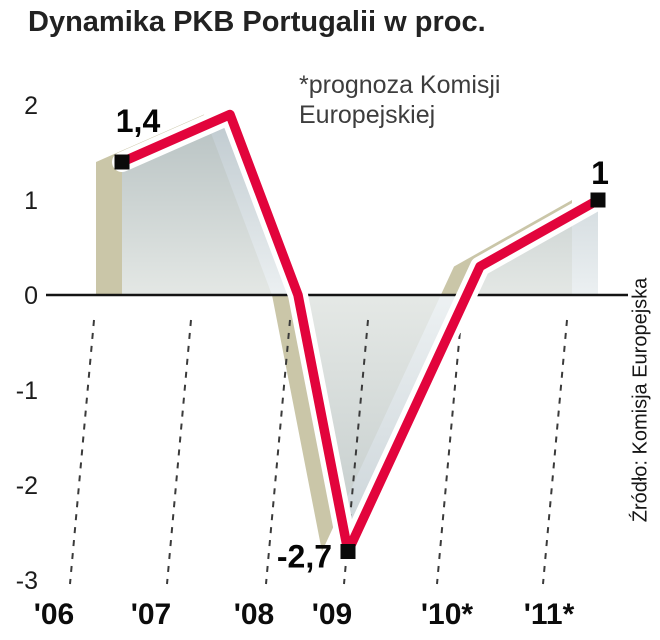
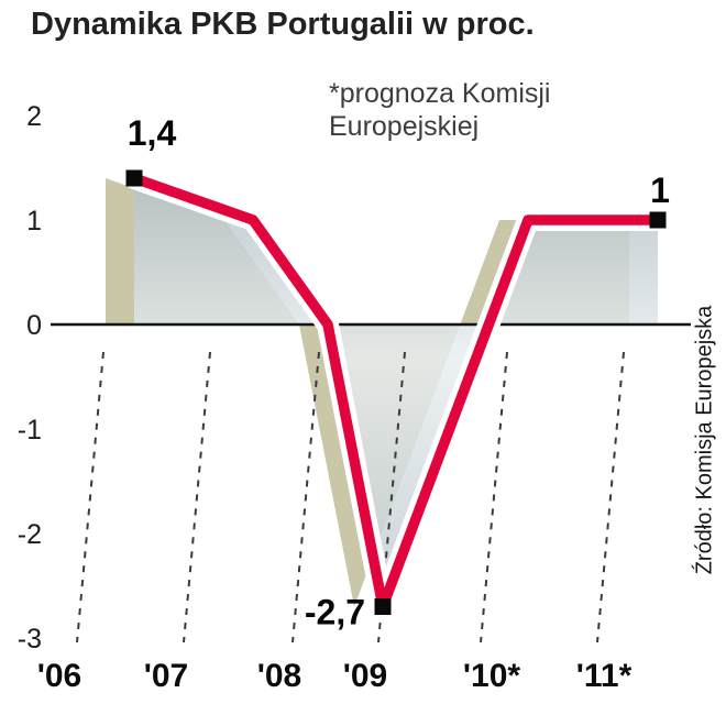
'07: 1.9 -> 1.0
'10*: 0.3 -> 1.0
